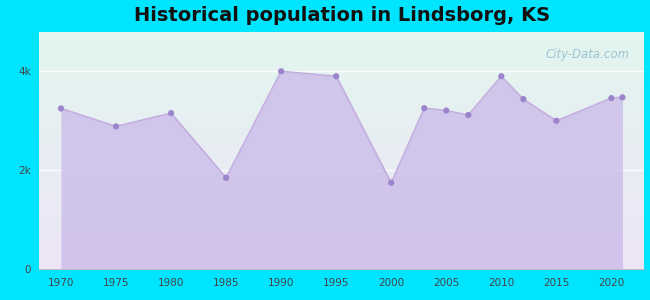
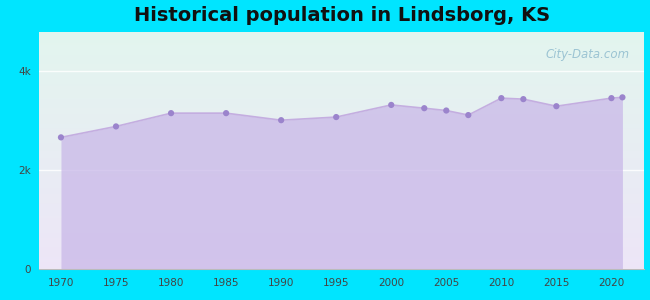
1970: 3.25k -> 2.67k
1985: 1.85k -> 3.16k
1990: 4.00k -> 3.01k
1995: 3.90k -> 3.08k
2000: 1.75k -> 3.32k
2010: 3.90k -> 3.46k
2015: 3.00k -> 3.30k
